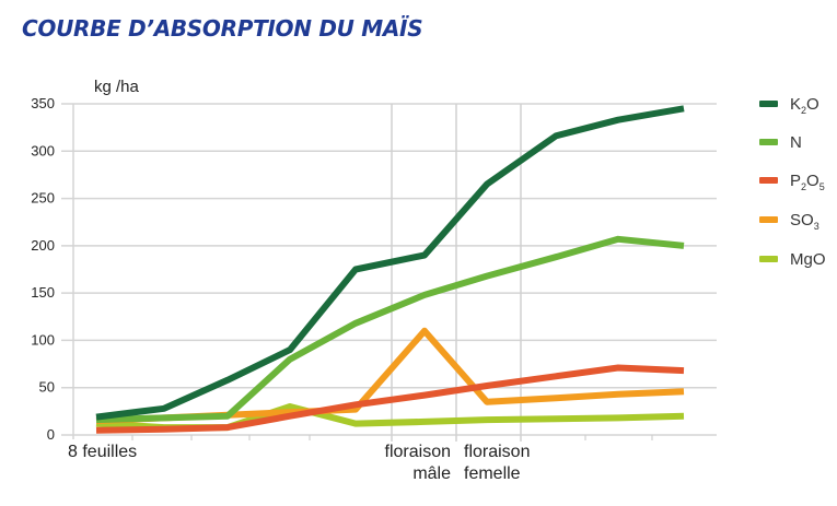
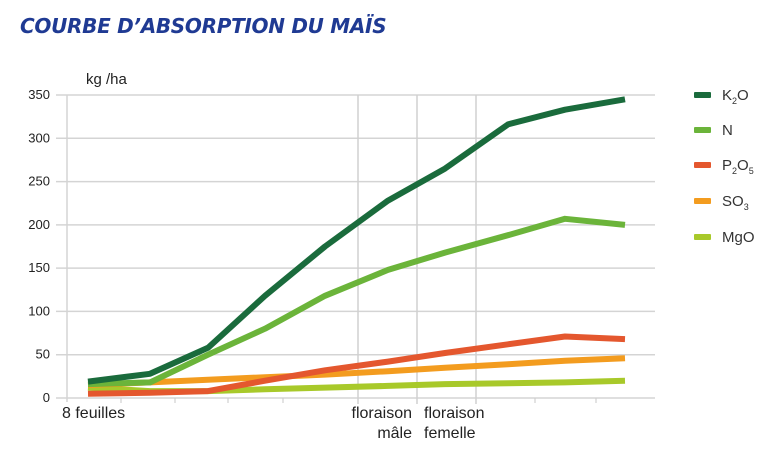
N/2: 20 -> 50
K2O/3: 90 -> 120
MgO/3: 30 -> 10
K2O/5: 190 -> 230
SO3/5: 110 -> 30
